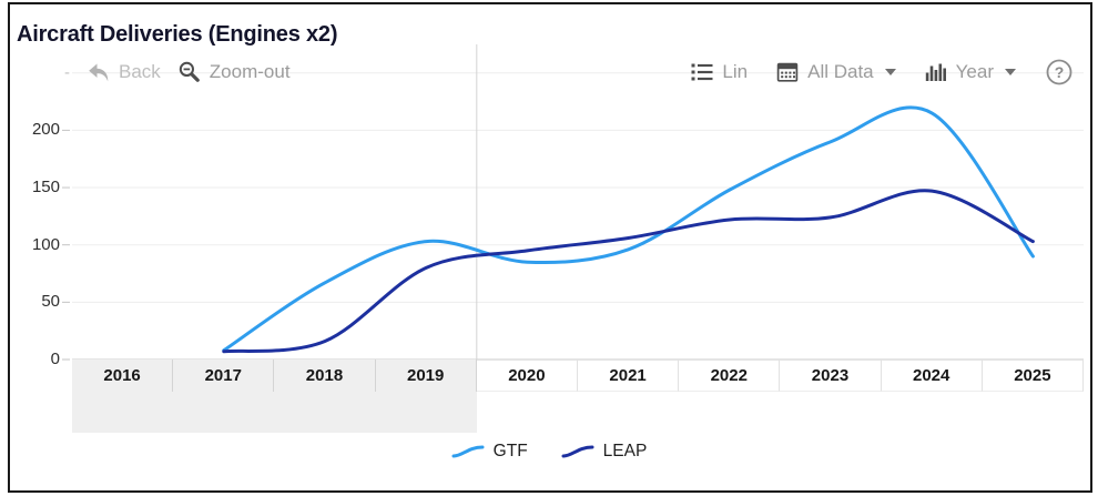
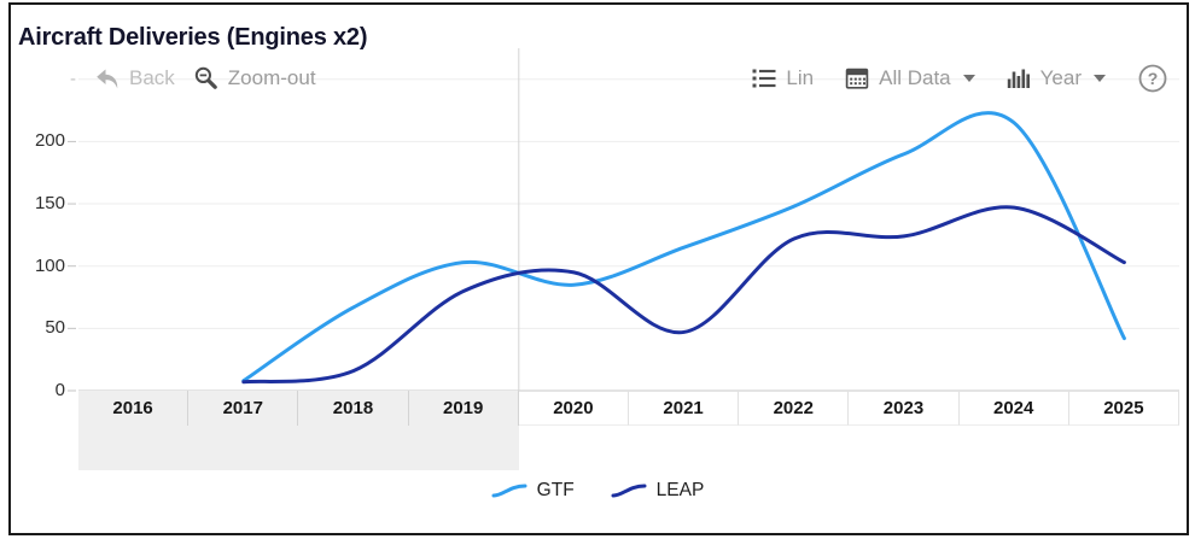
GTF/2021: 96 -> 115
LEAP/2021: 106 -> 47
GTF/2025: 90 -> 42
